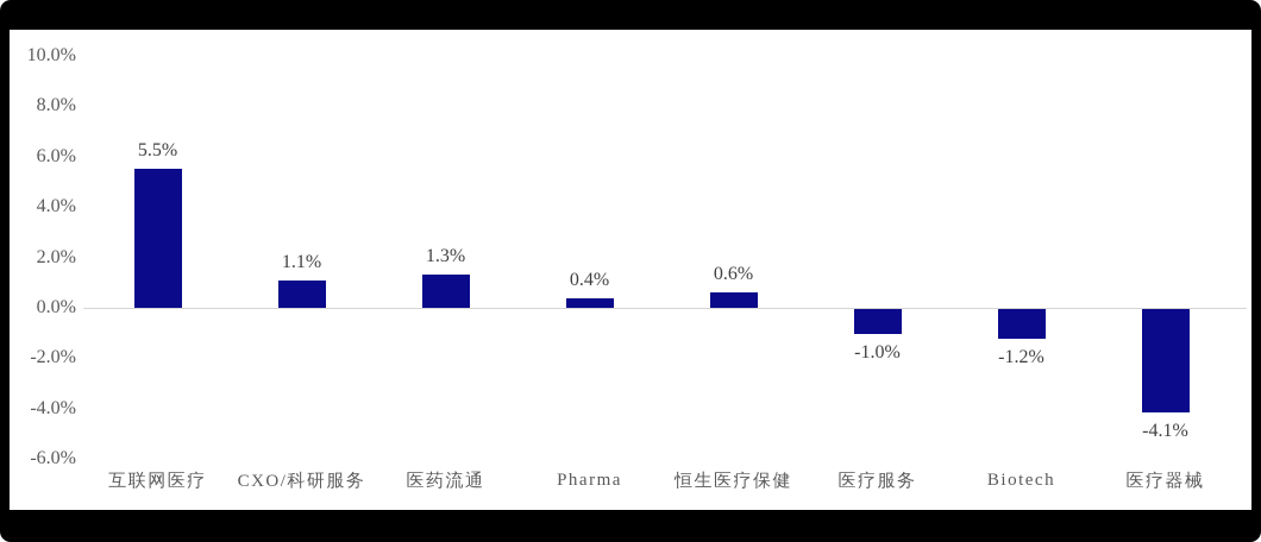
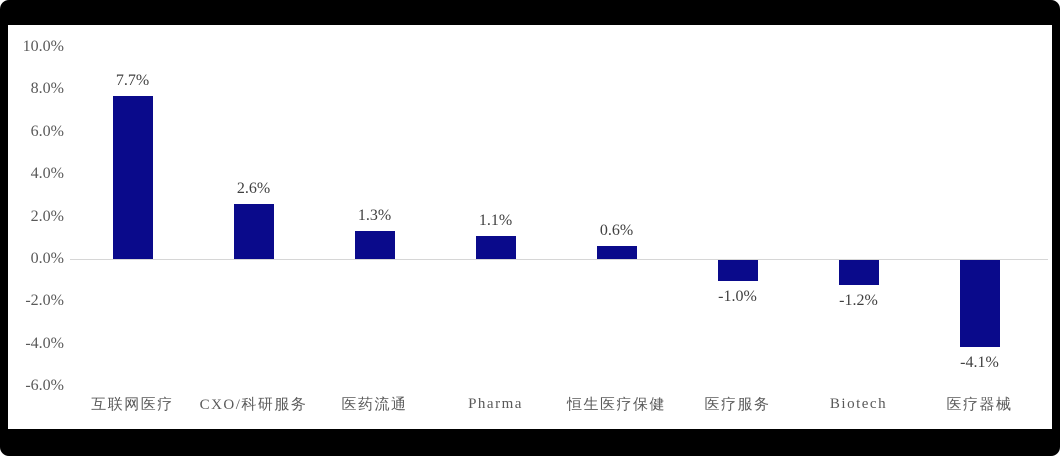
互联网医疗: 5.5% -> 7.7%
CXO/科研服务: 1.1% -> 2.6%
Pharma: 0.4% -> 1.1%
